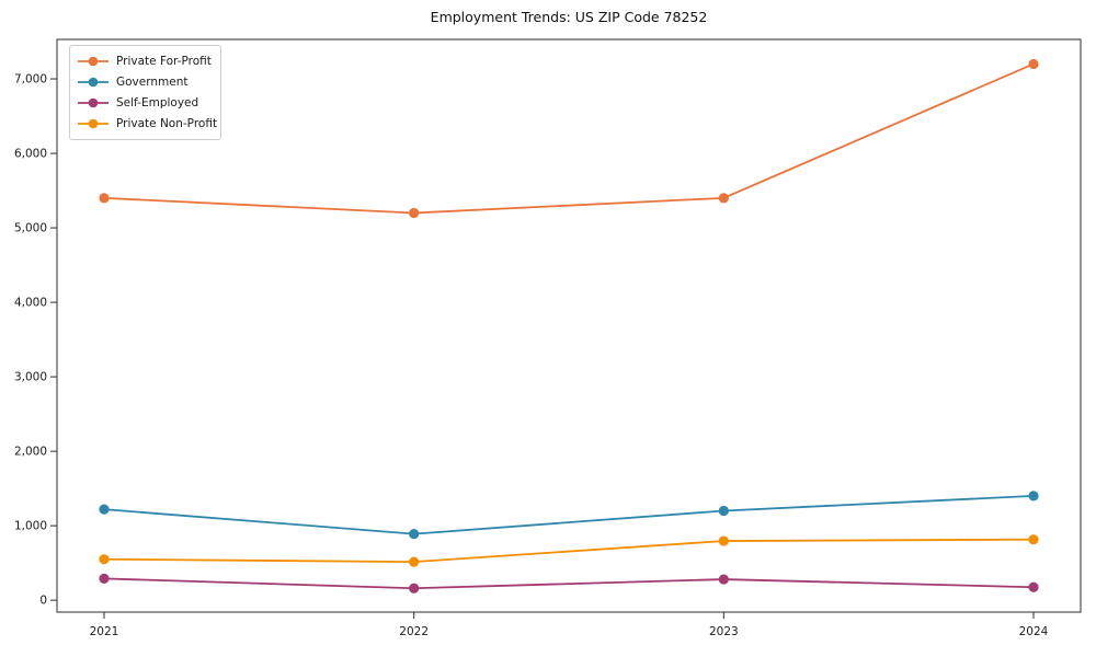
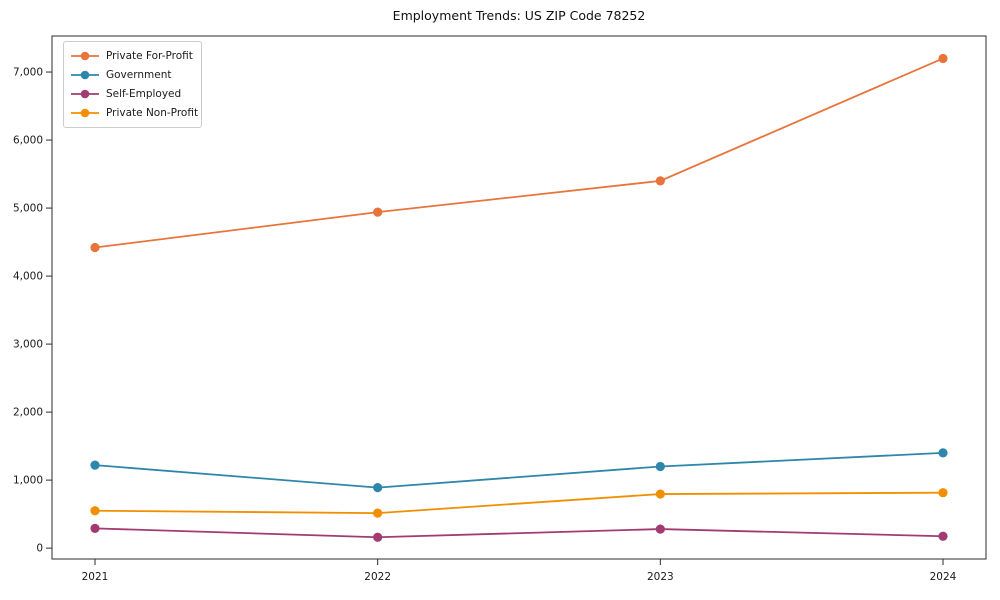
Private For-Profit/2021: 5400 -> 4400
Private For-Profit/2022: 5200 -> 4900
